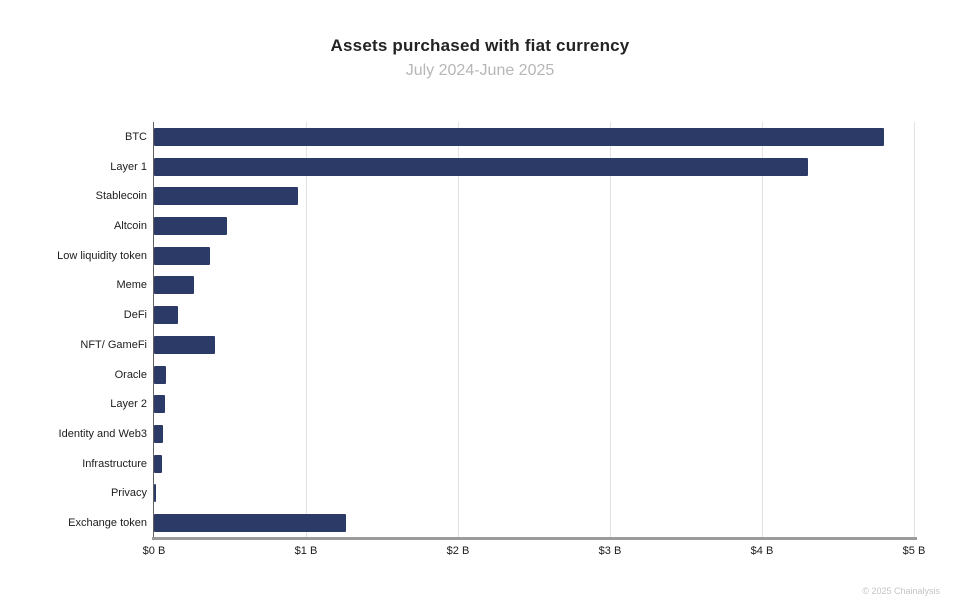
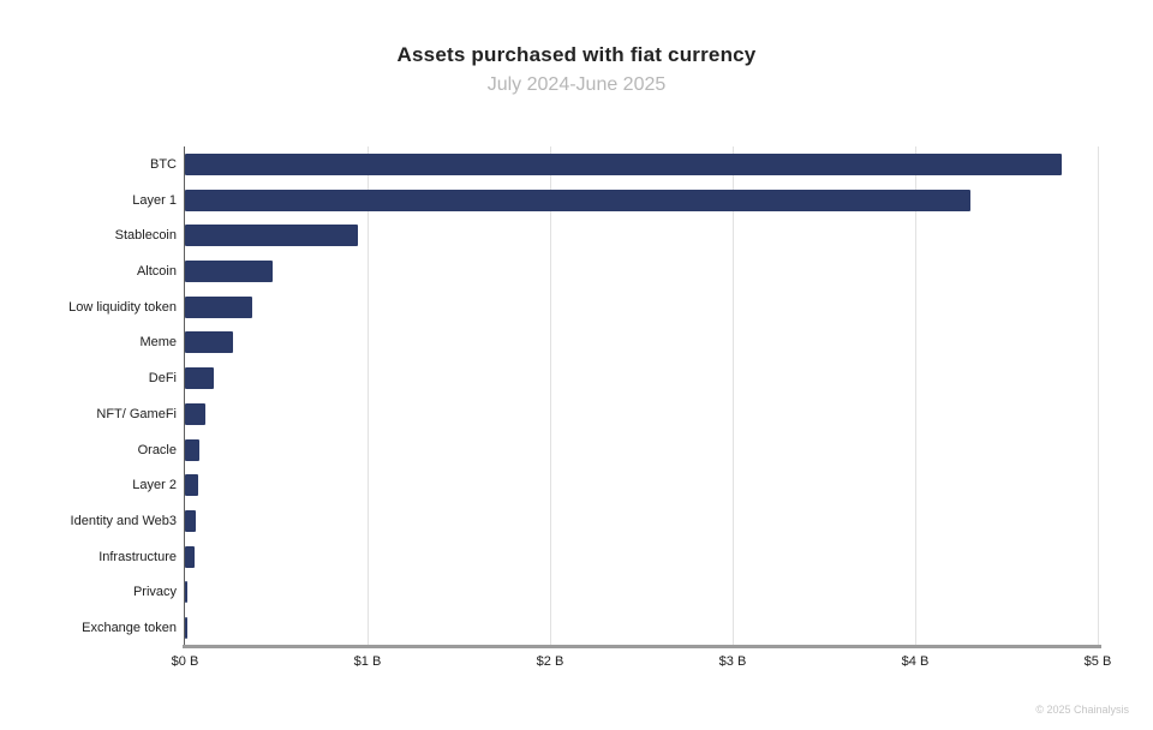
NFT/ GameFi: $0.40B -> $0.11B
Exchange token: $1.26B -> $0.01B
